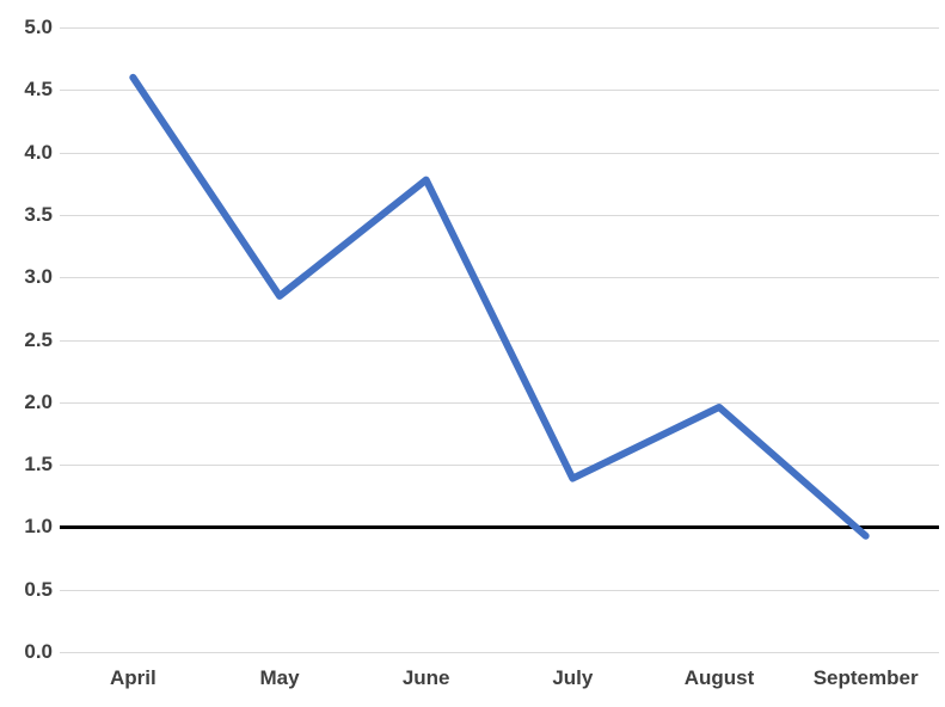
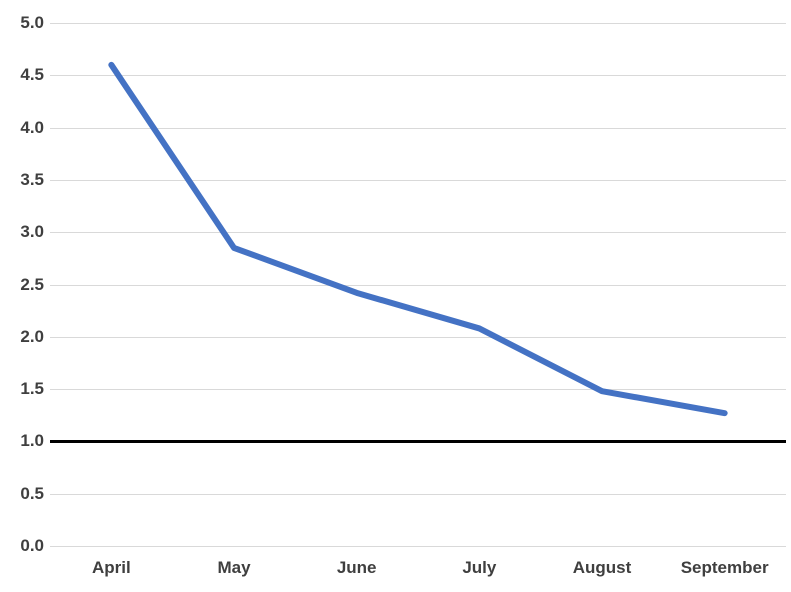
June: 3.78 -> 2.42
July: 1.39 -> 2.08
August: 1.96 -> 1.48
September: 0.93 -> 1.27
